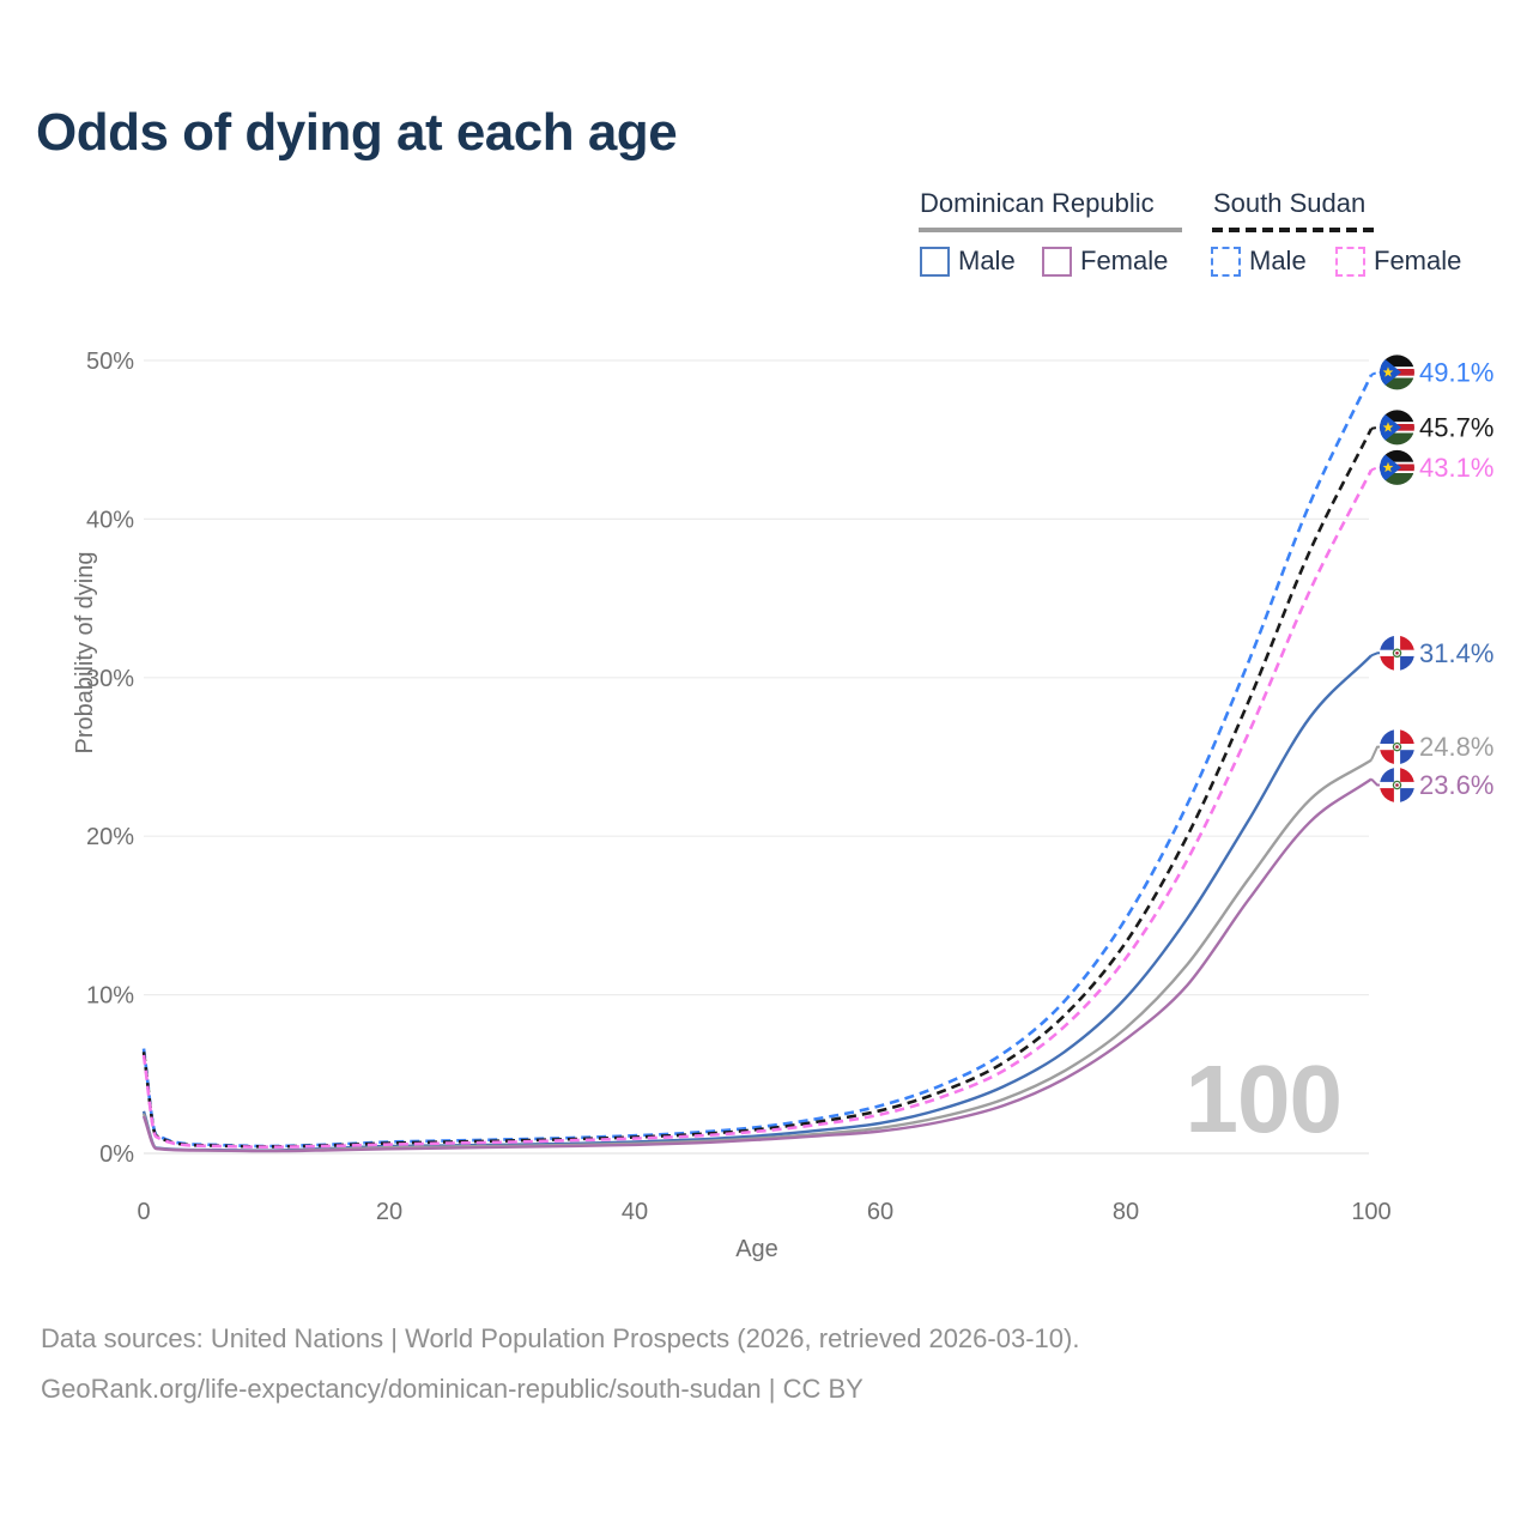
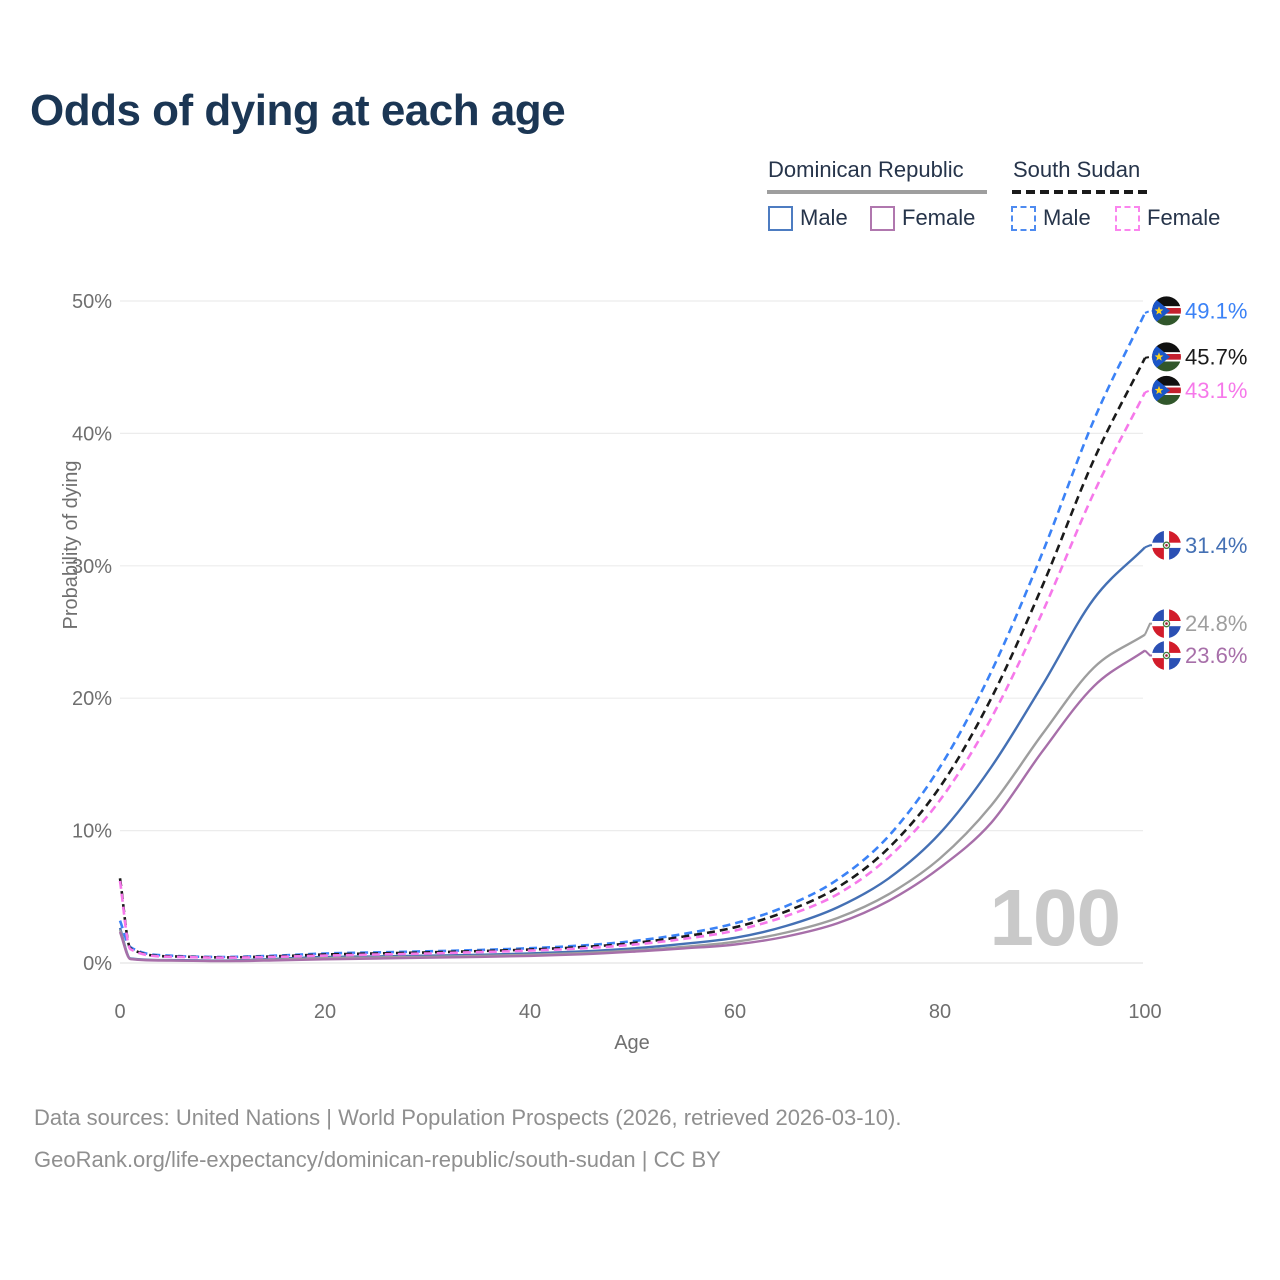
South Sudan Male/0: 6.6% -> 3.2%
